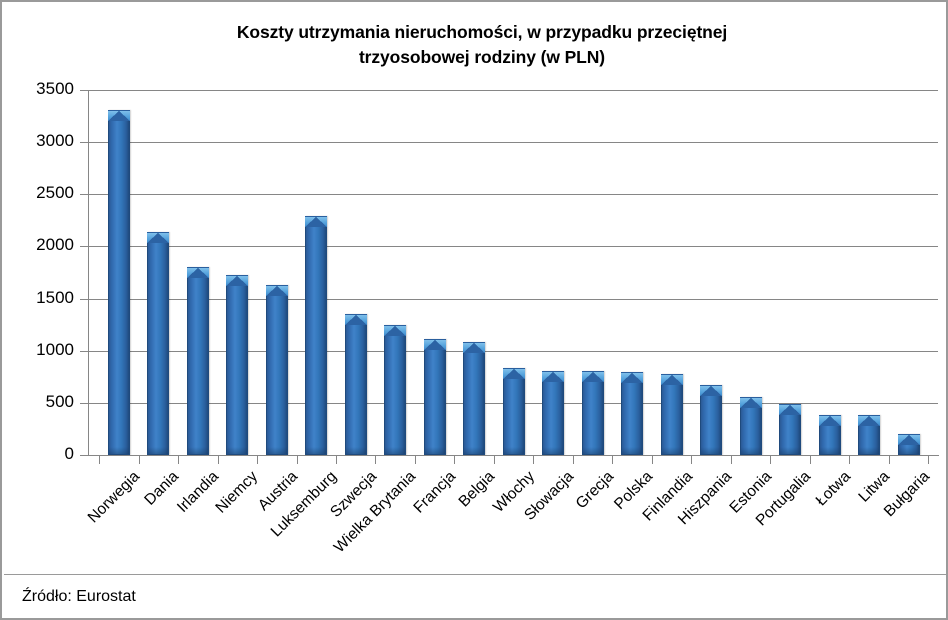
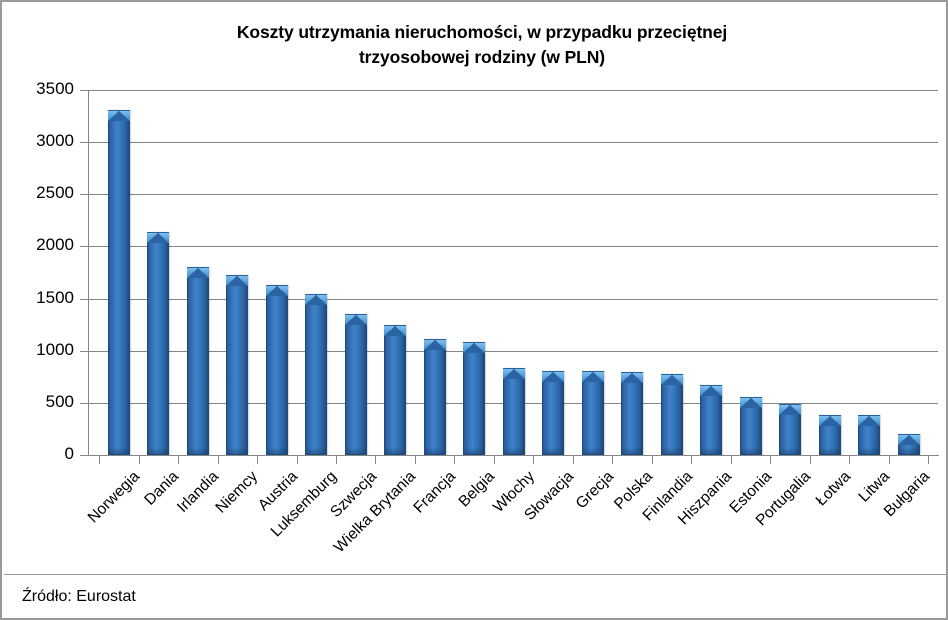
Luksemburg: 2290 -> 1540
